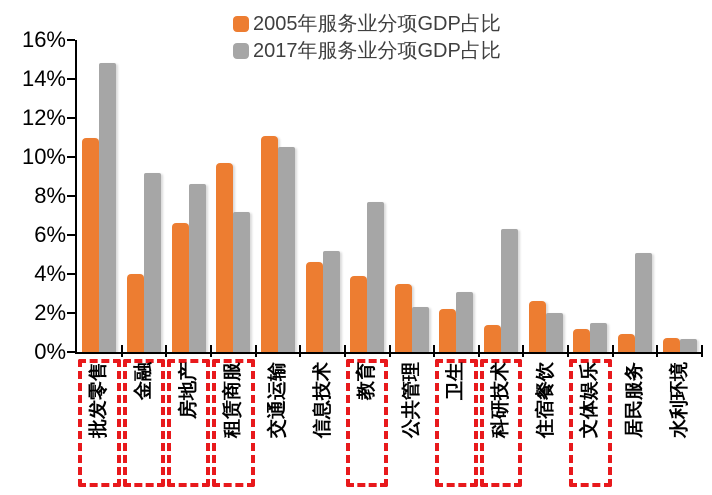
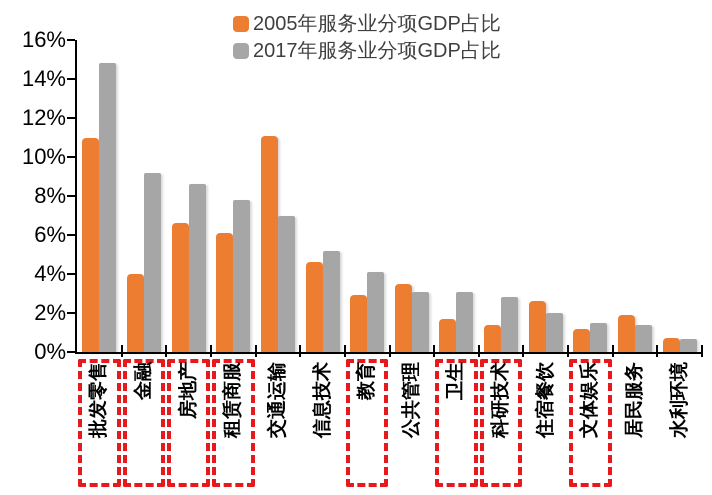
2005年服务业分项GDP占比/租赁商服: 9.7% -> 6.1%
2017年服务业分项GDP占比/租赁商服: 7.2% -> 7.8%
2017年服务业分项GDP占比/交通运输: 10.5% -> 7.0%
2005年服务业分项GDP占比/教育: 3.9% -> 2.9%
2017年服务业分项GDP占比/教育: 7.7% -> 4.1%
2017年服务业分项GDP占比/公共管理: 2.3% -> 3.1%
2005年服务业分项GDP占比/卫生: 2.2% -> 1.7%
2017年服务业分项GDP占比/科研技术: 6.3% -> 2.8%
2005年服务业分项GDP占比/居民服务: 0.9% -> 1.9%
2017年服务业分项GDP占比/居民服务: 5.1% -> 1.4%
